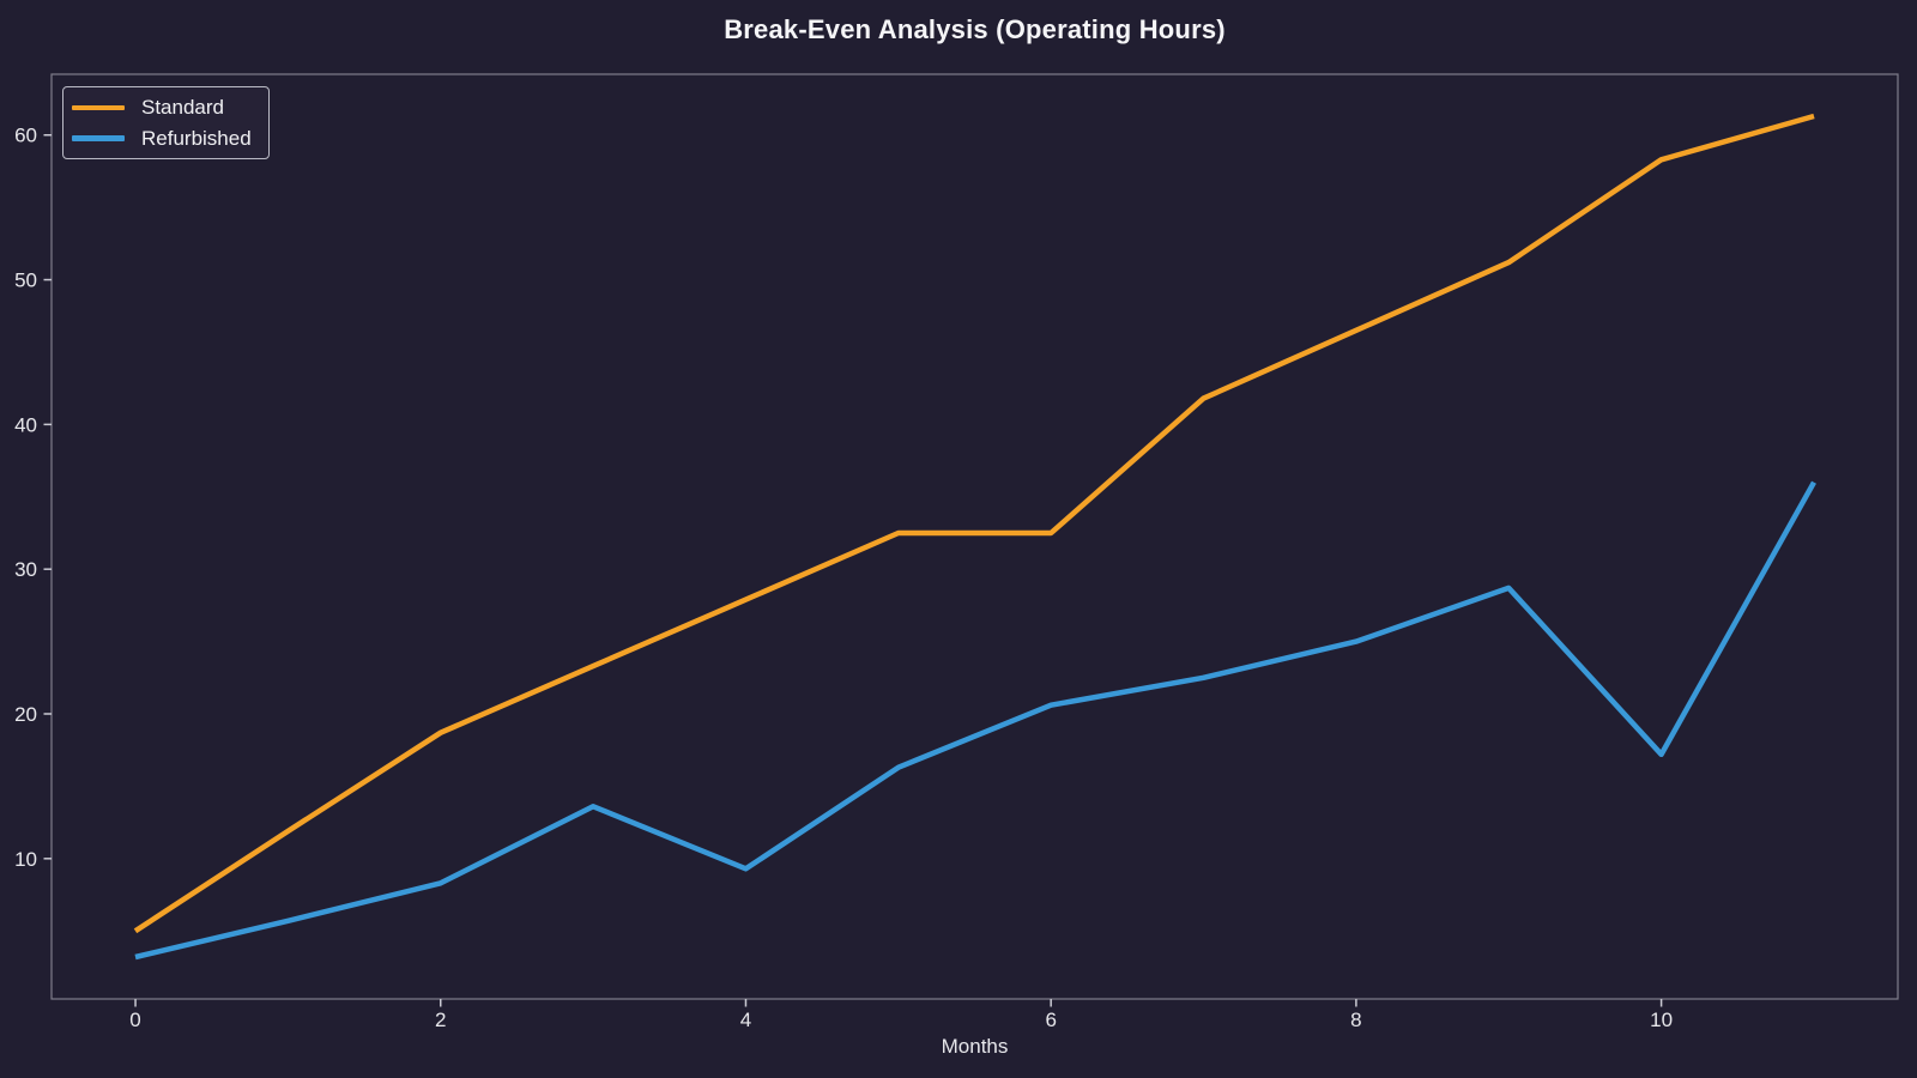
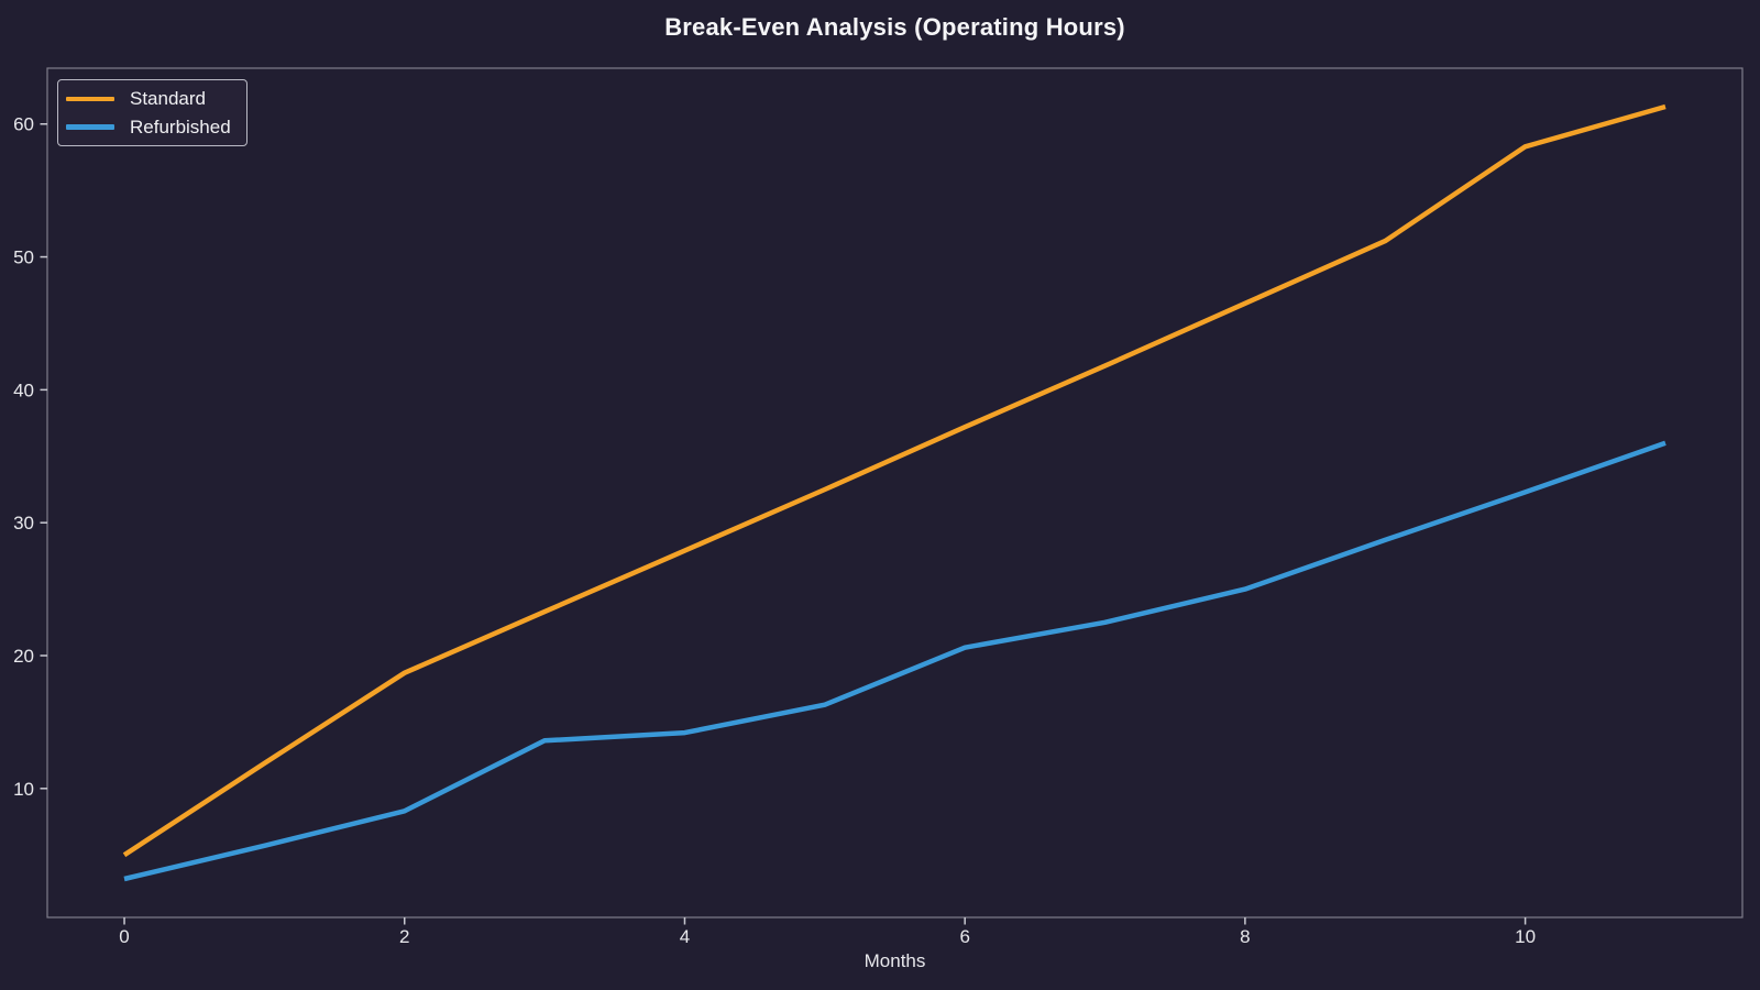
Refurbished/4: 9.3 -> 14.2
Standard/6: 32.5 -> 37.2
Refurbished/10: 17.2 -> 32.3
